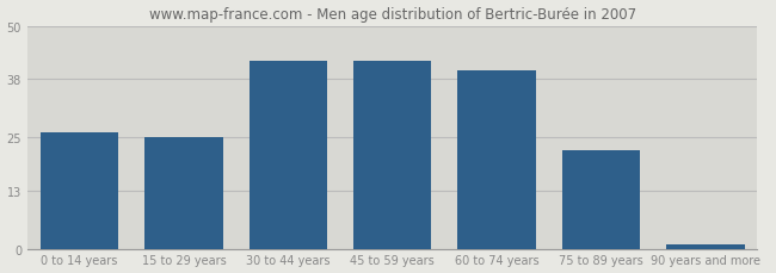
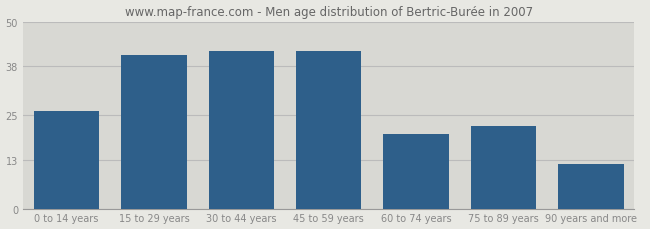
15 to 29 years: 25 -> 41
60 to 74 years: 40 -> 20
90 years and more: 1 -> 12
